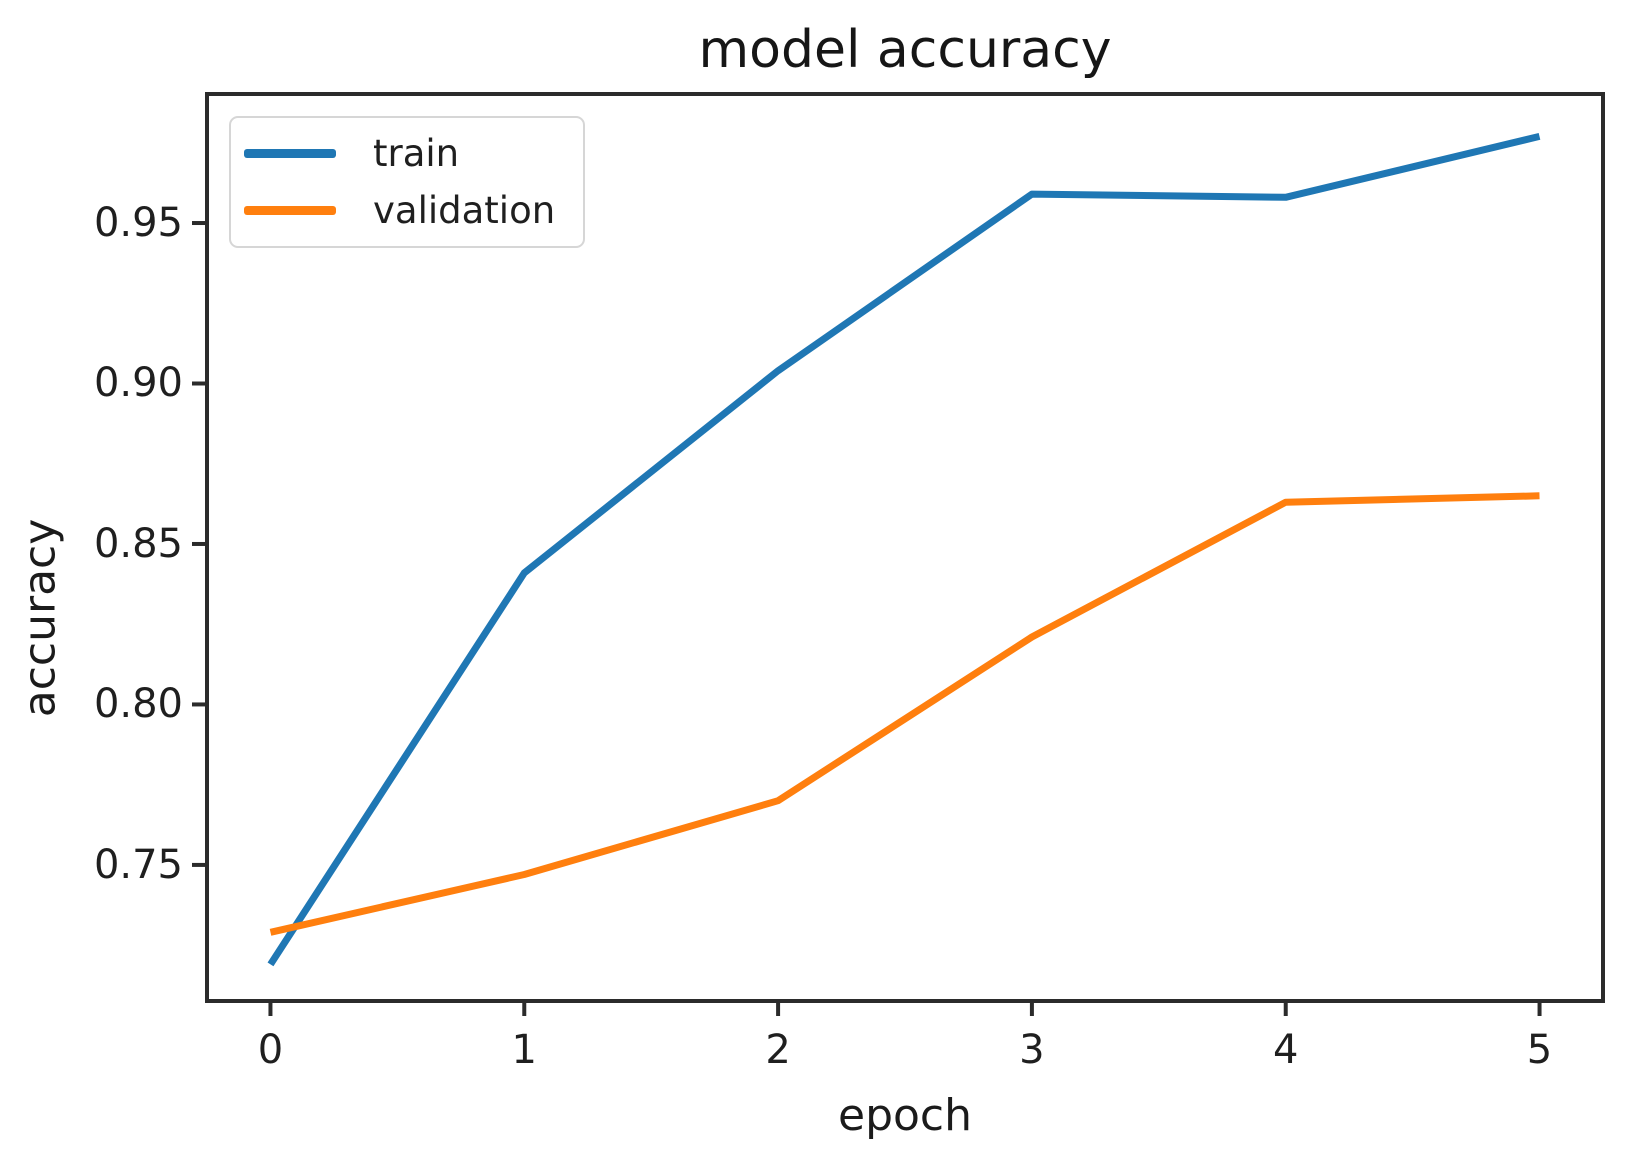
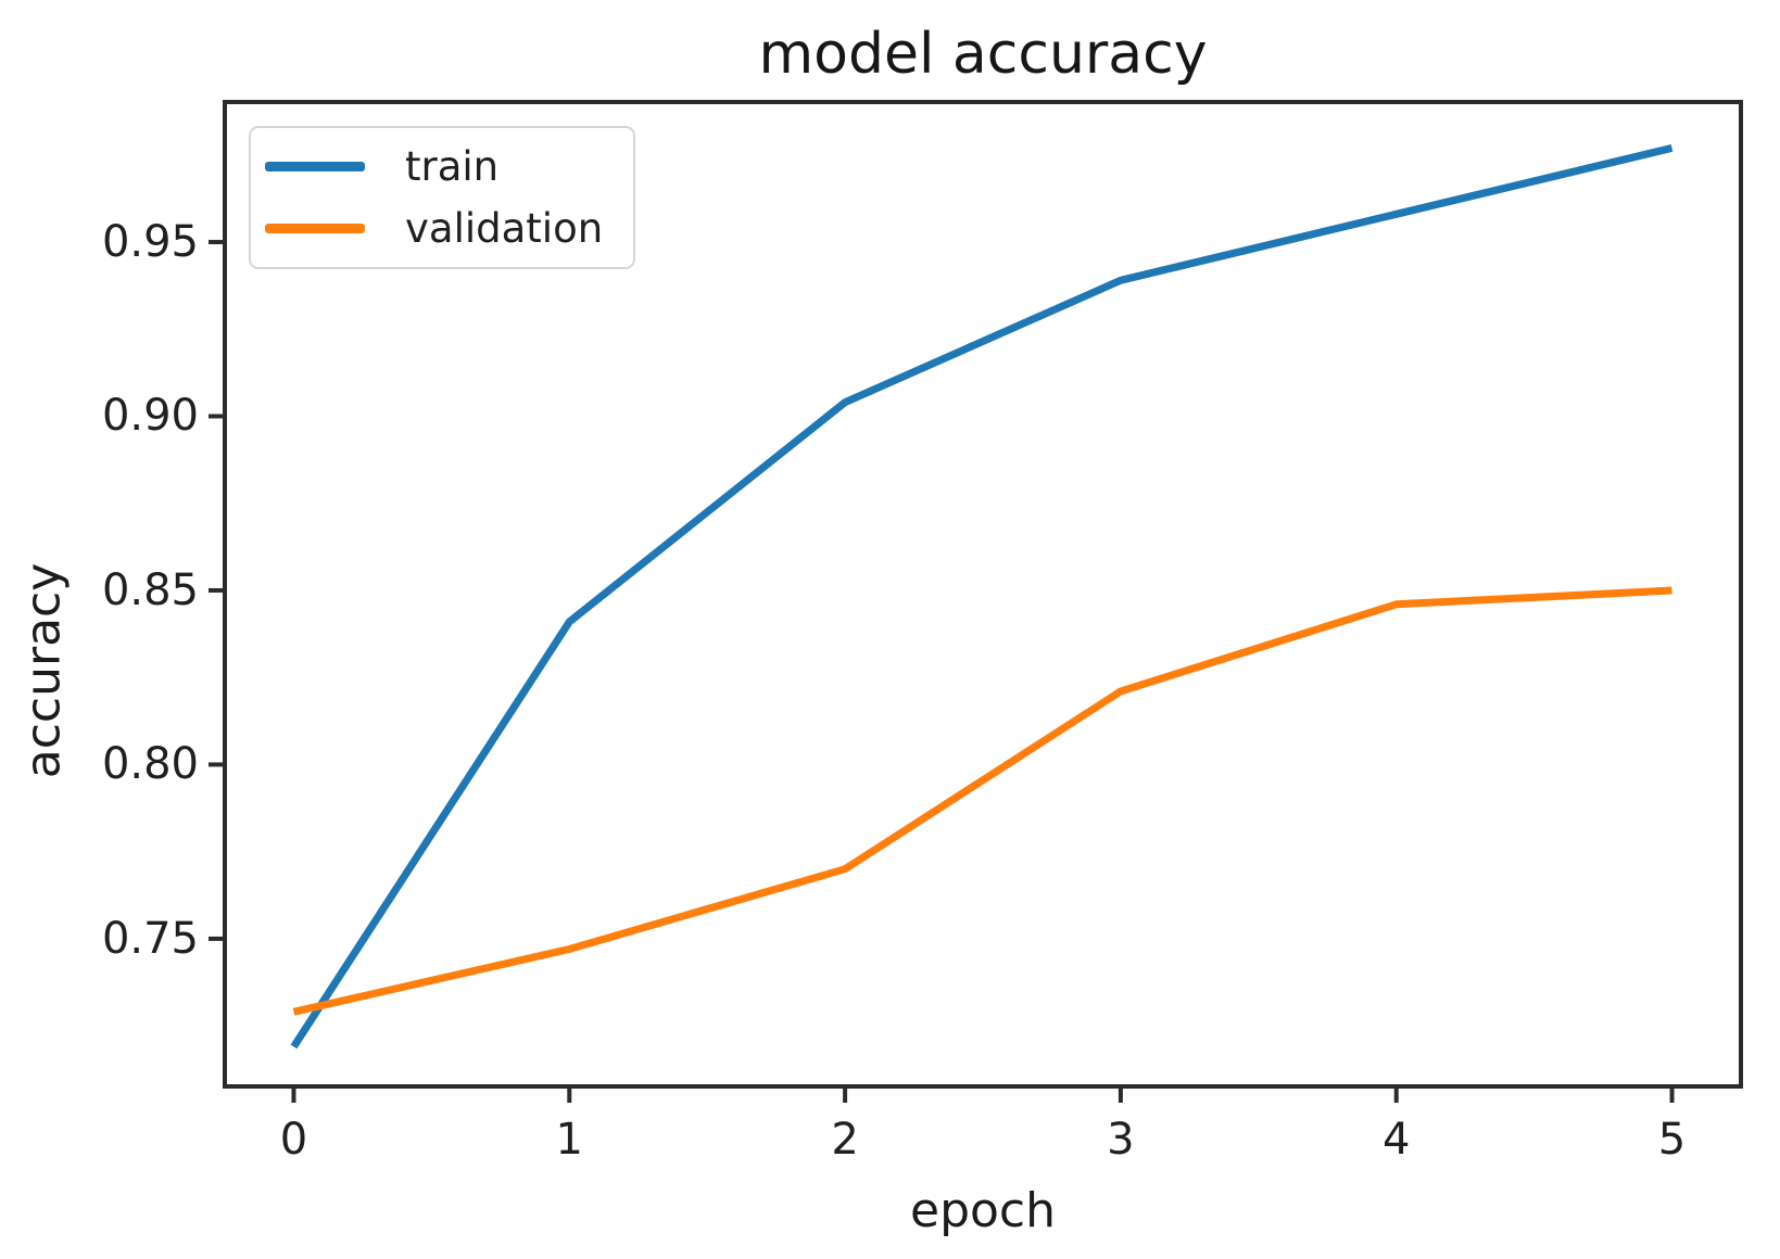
train/3: 0.959 -> 0.939
validation/4: 0.863 -> 0.846
validation/5: 0.865 -> 0.850
